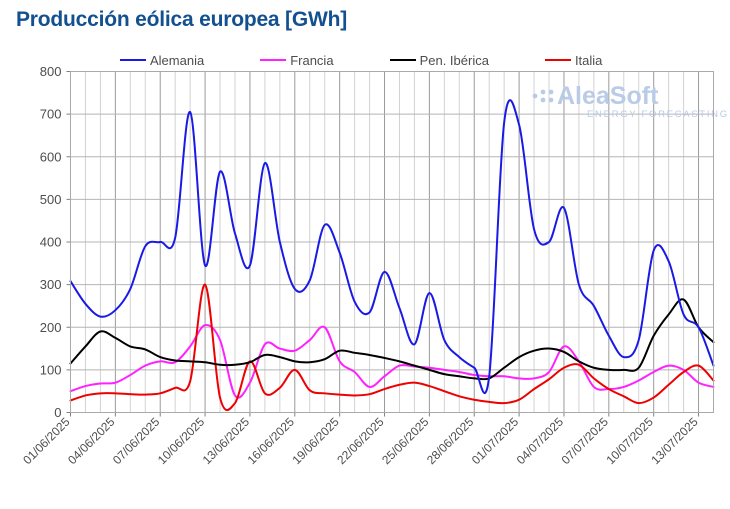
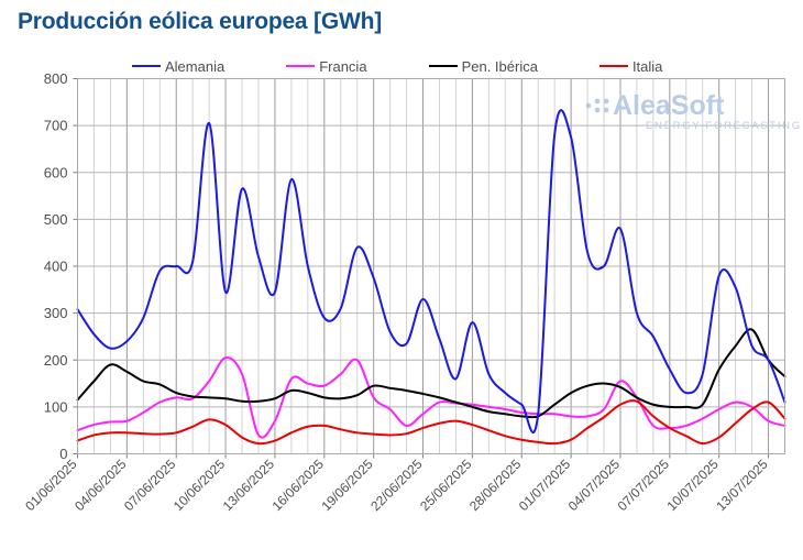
Italia/10/06/2025: 300 -> 60
Italia/13/06/2025: 120 -> 30
Italia/16/06/2025: 100 -> 60
